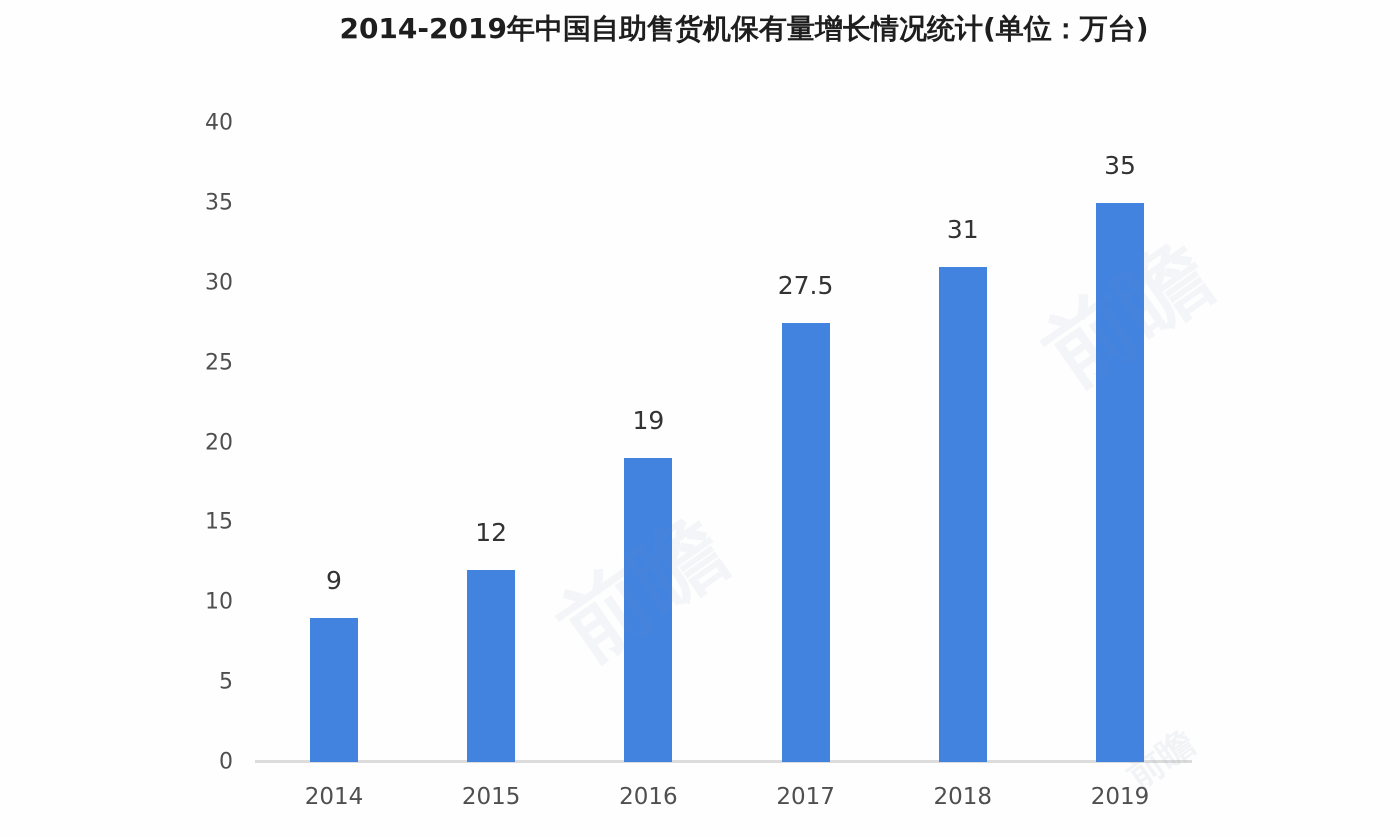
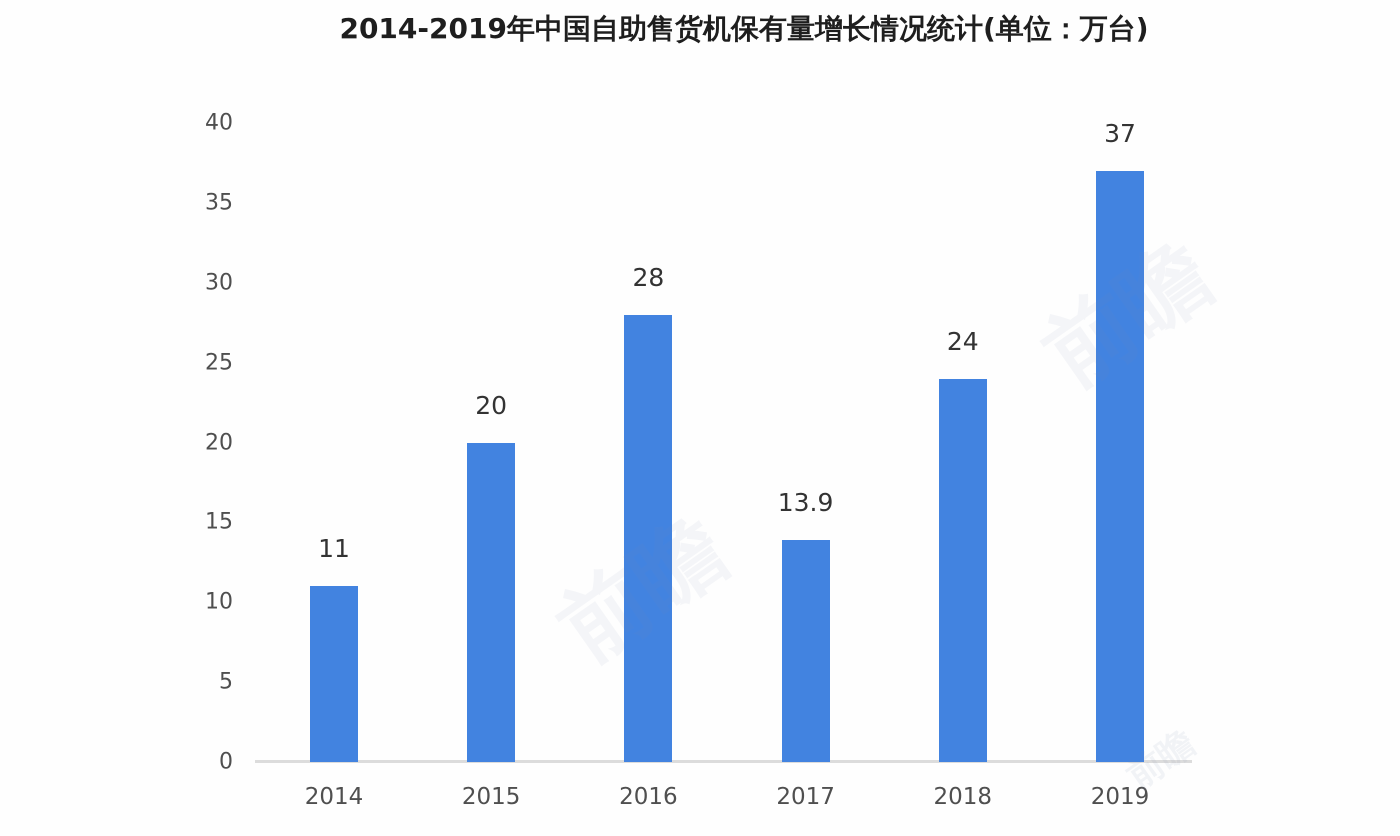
2014: 9 -> 11
2015: 12 -> 20
2016: 19 -> 28
2017: 27.5 -> 13.9
2018: 31 -> 24
2019: 35 -> 37
